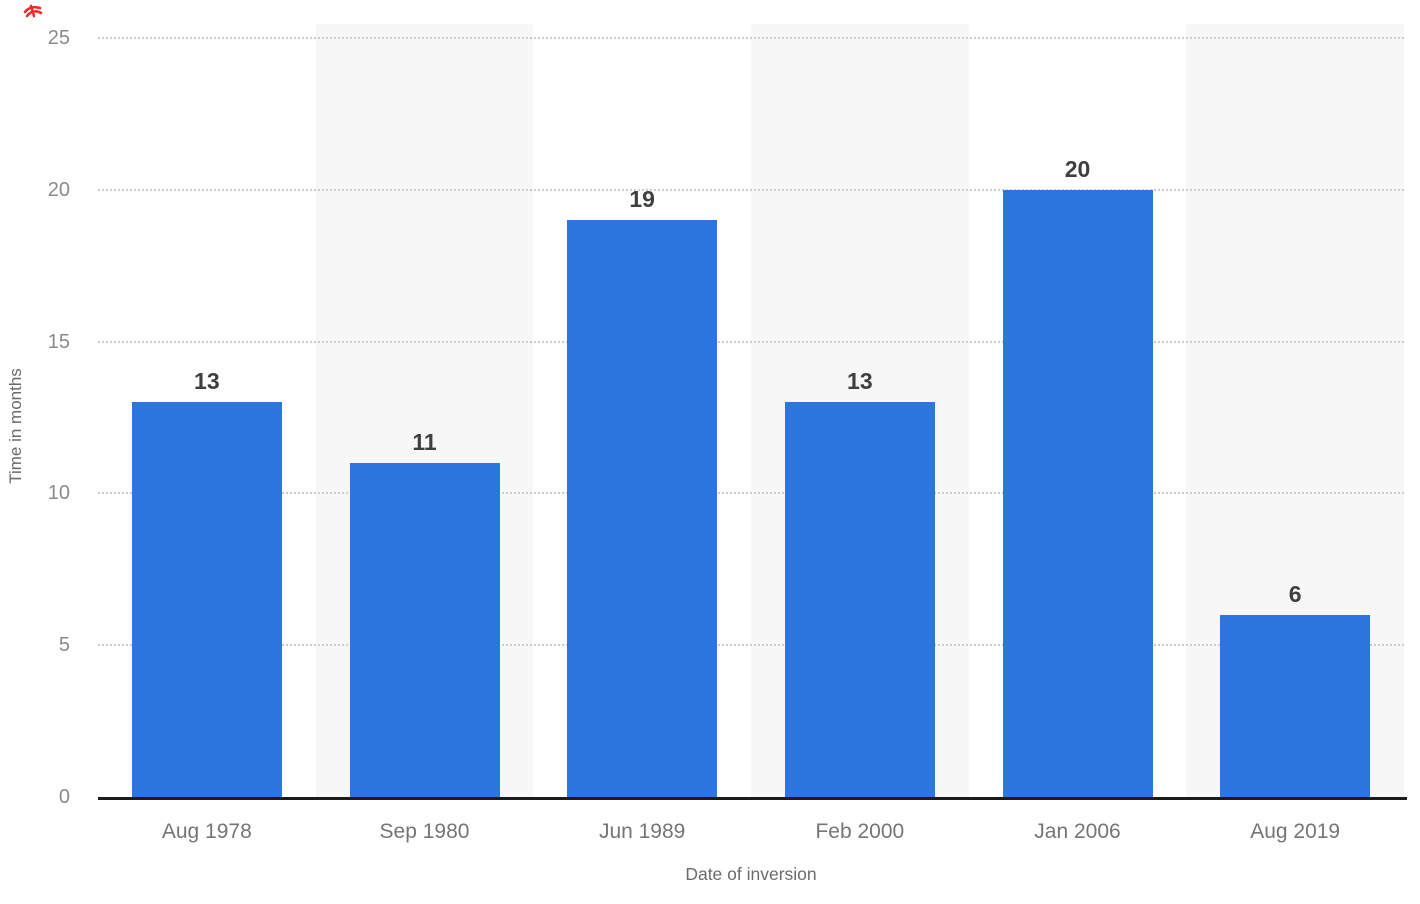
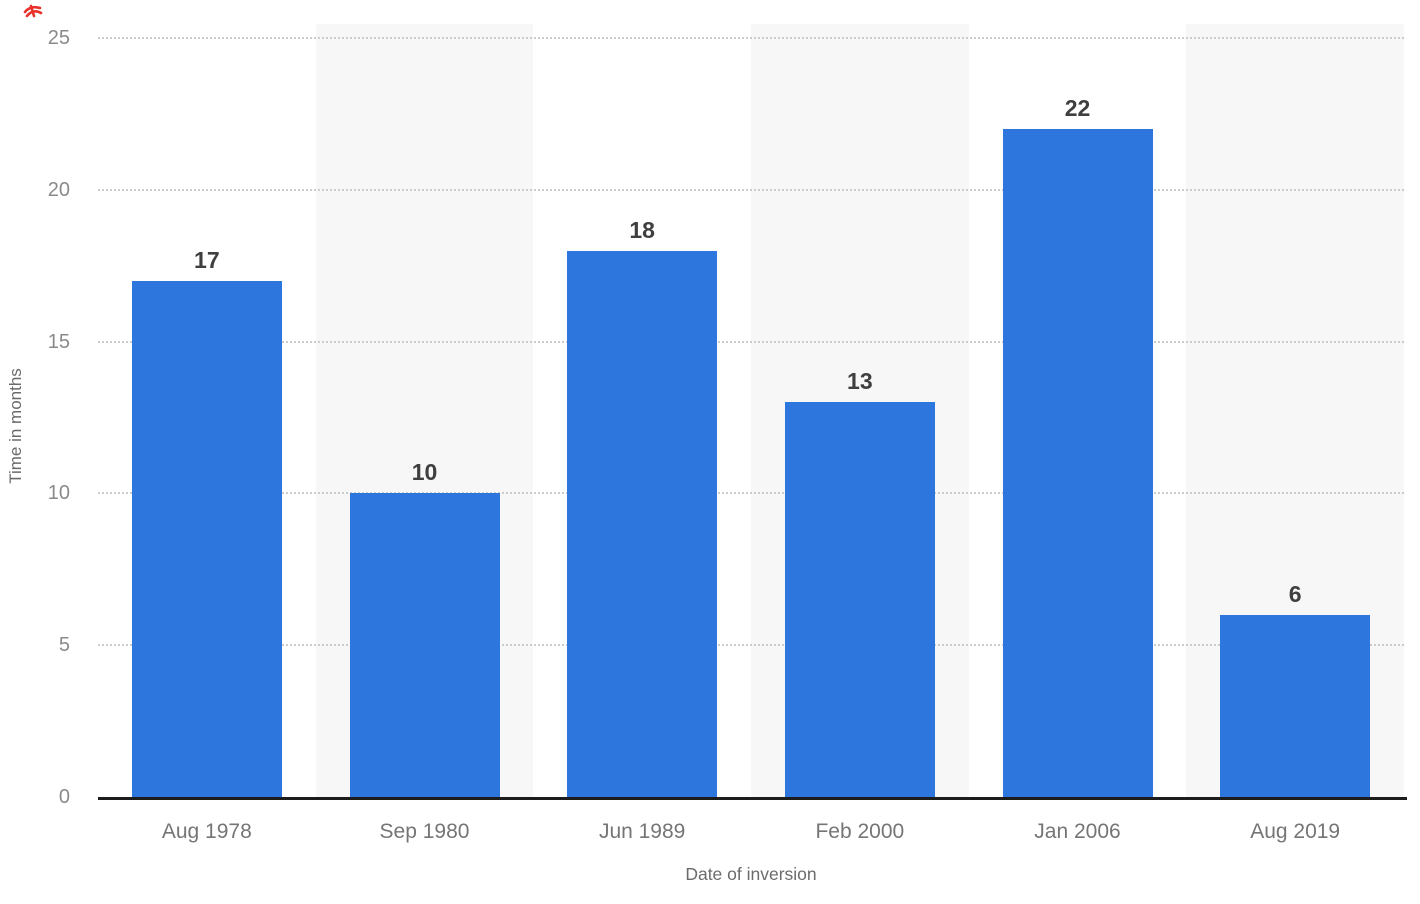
Aug 1978: 13 -> 17
Sep 1980: 11 -> 10
Jun 1989: 19 -> 18
Jan 2006: 20 -> 22
